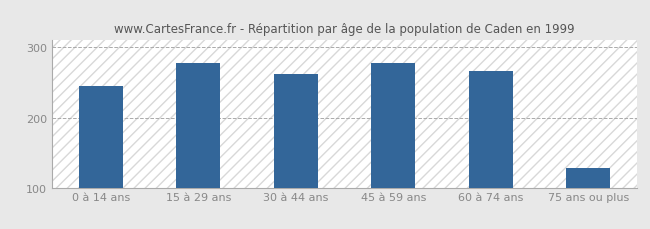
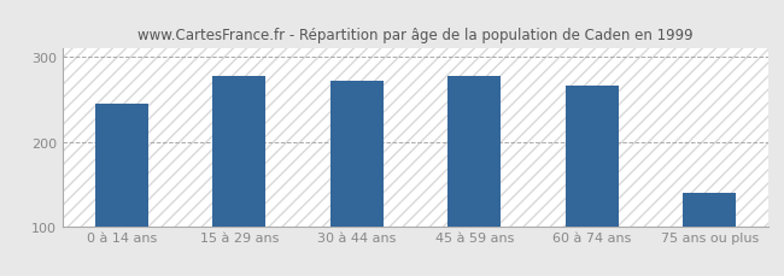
30 à 44 ans: 262 -> 272
75 ans ou plus: 128 -> 140
